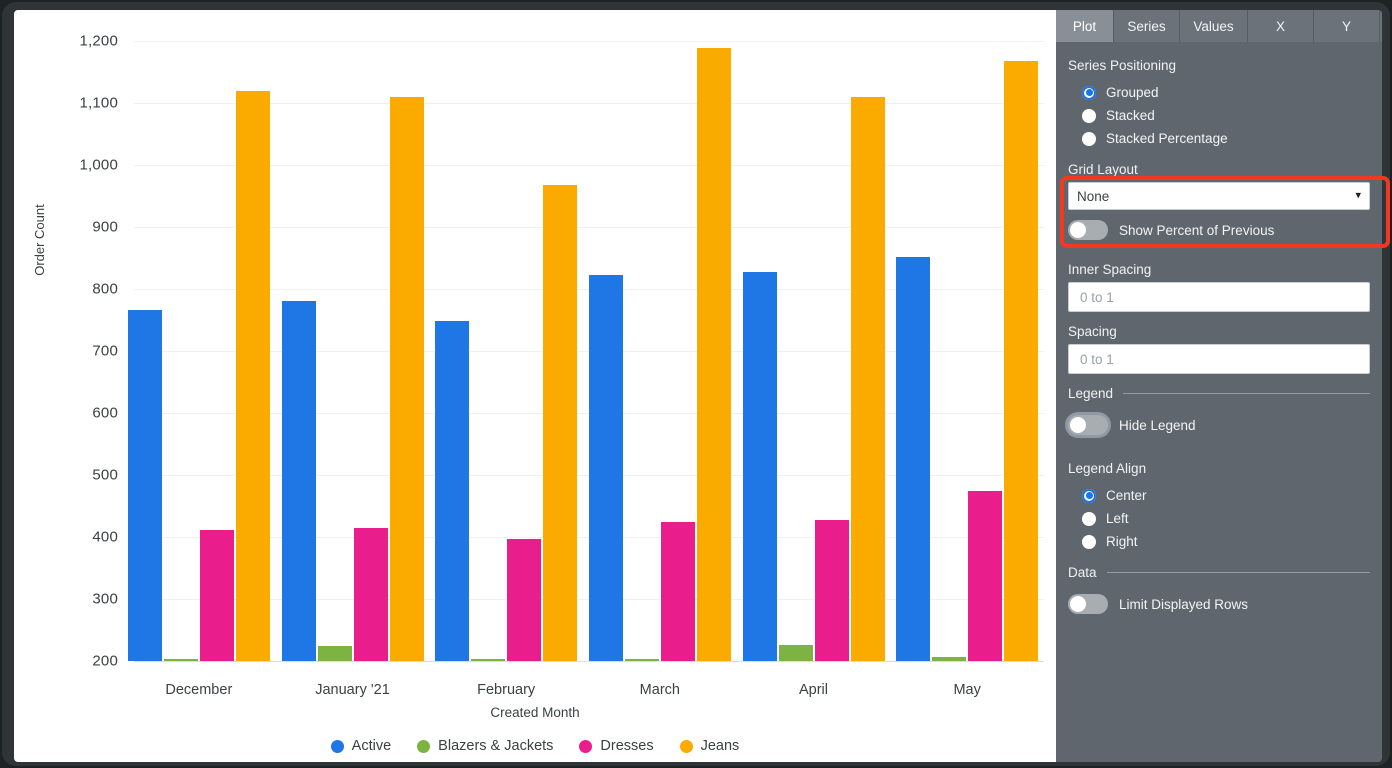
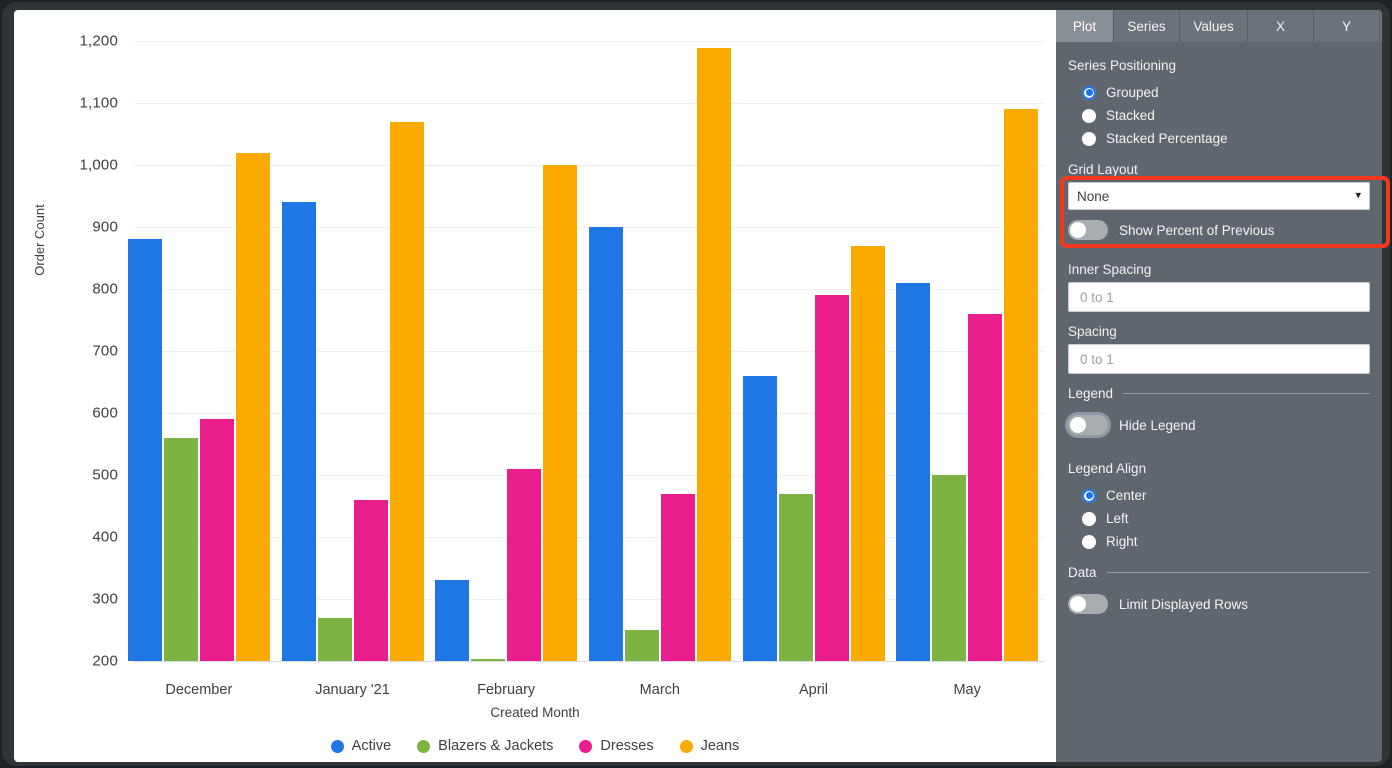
Active/December: 770 -> 880
Blazers & Jackets/December: 200 -> 560
Dresses/December: 410 -> 590
Jeans/December: 1120 -> 1020
Active/January '21: 780 -> 940
Blazers & Jackets/January '21: 220 -> 270
Dresses/January '21: 420 -> 460
Jeans/January '21: 1110 -> 1070
Active/February: 750 -> 330
Dresses/February: 400 -> 510
Jeans/February: 970 -> 1000
Active/March: 820 -> 900
Blazers & Jackets/March: 200 -> 250
Dresses/March: 420 -> 470
Active/April: 830 -> 660
Blazers & Jackets/April: 230 -> 470
Dresses/April: 430 -> 790
Jeans/April: 1110 -> 870
Active/May: 850 -> 810
Blazers & Jackets/May: 210 -> 500
Dresses/May: 470 -> 760
Jeans/May: 1170 -> 1090
